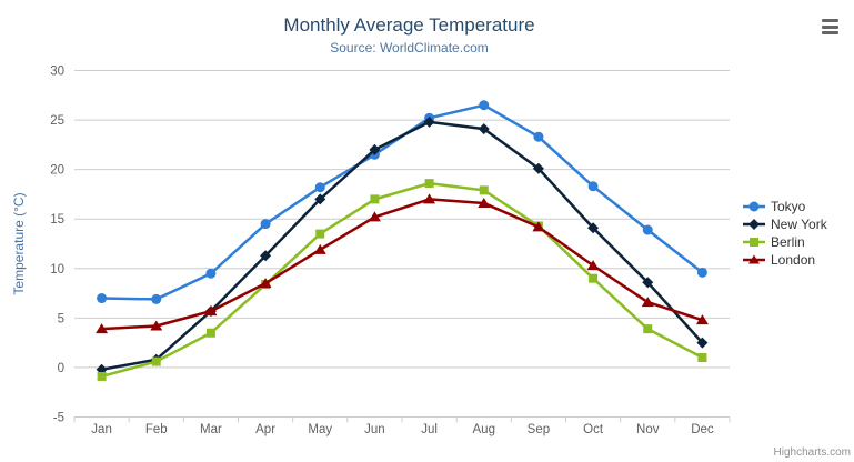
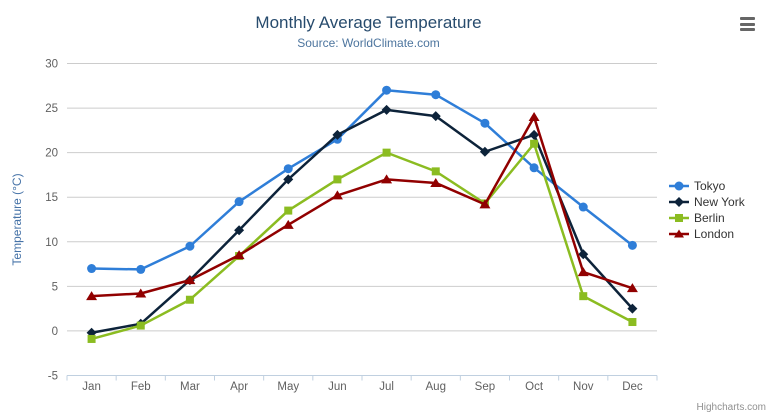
Tokyo/Jul: 25 -> 27
Berlin/Jul: 19 -> 20
New York/Oct: 14 -> 22
Berlin/Oct: 9 -> 21
London/Oct: 10 -> 24
